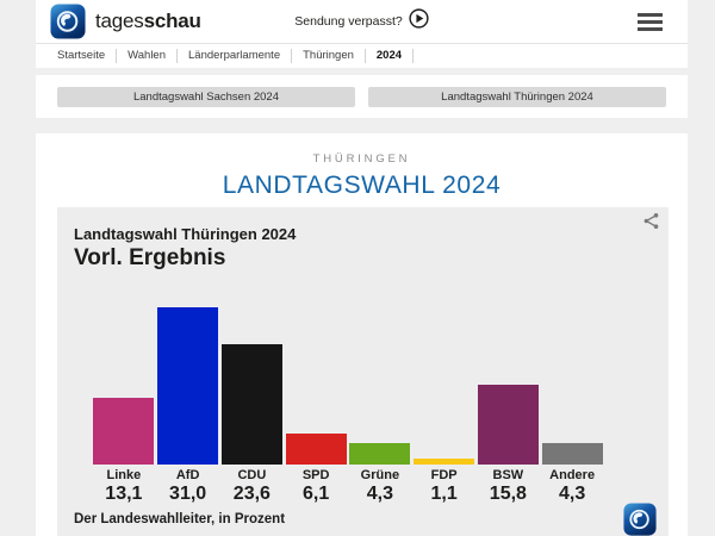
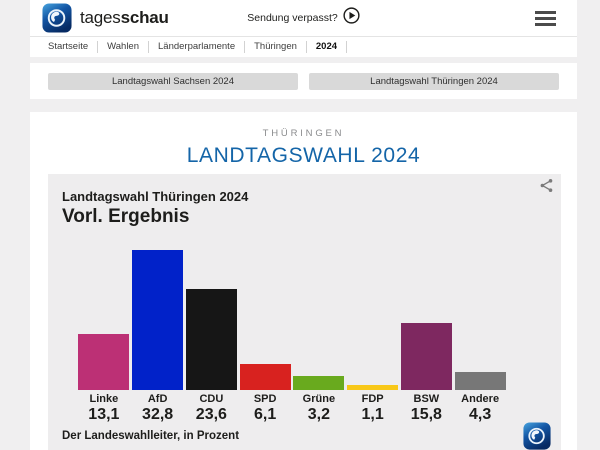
AfD: 31,0 -> 32,8
Grüne: 4,3 -> 3,2
